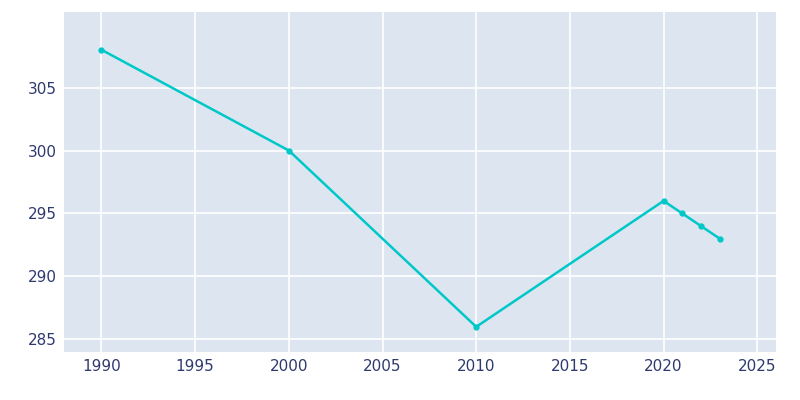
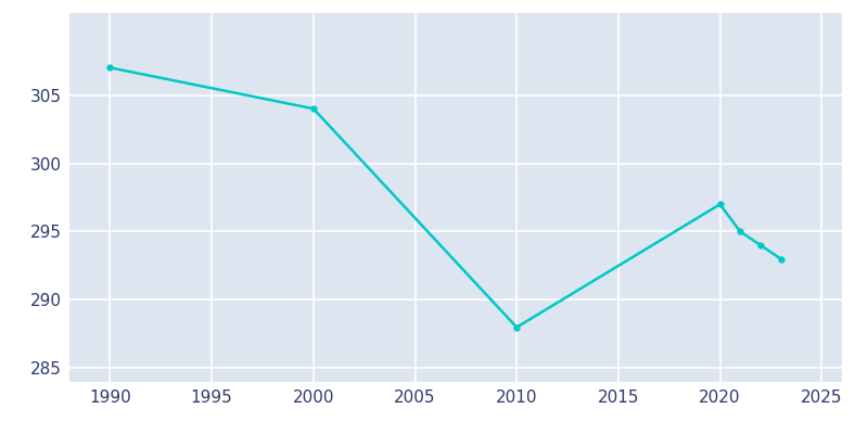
1990: 308 -> 307
2000: 300 -> 304
2010: 286 -> 288
2020: 296 -> 297
